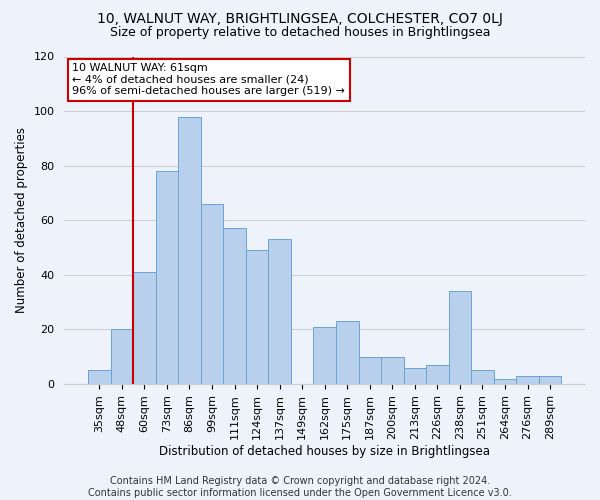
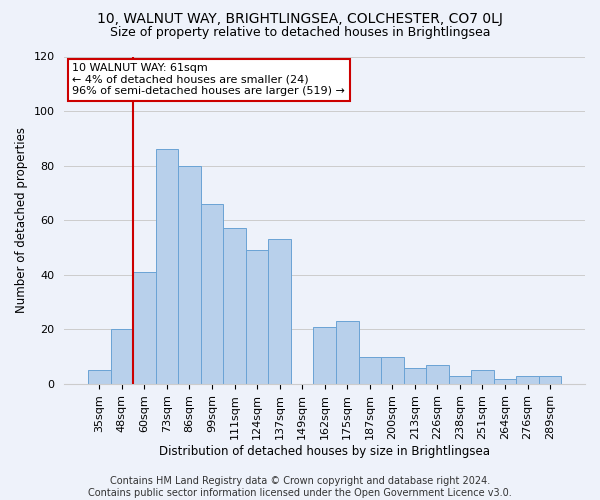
73sqm: 78 -> 86
86sqm: 98 -> 80
238sqm: 34 -> 3
